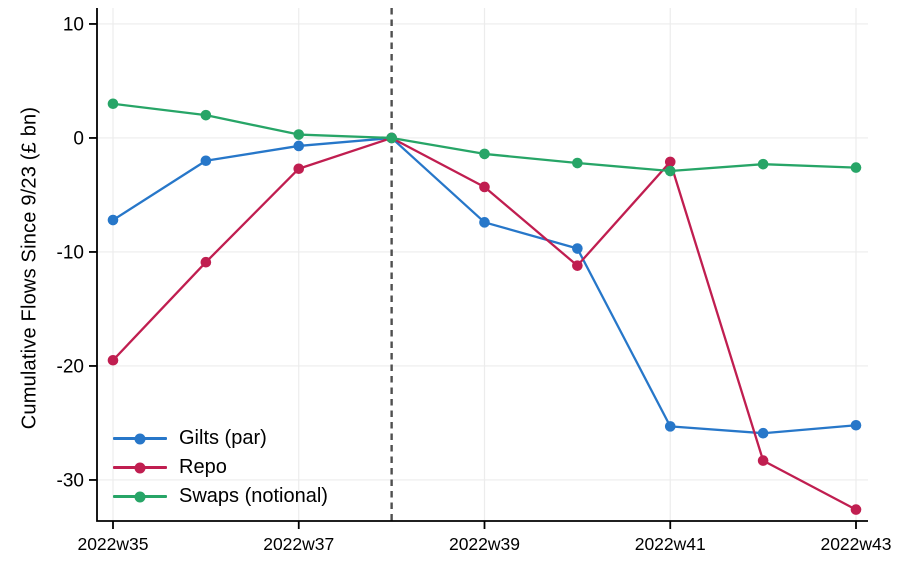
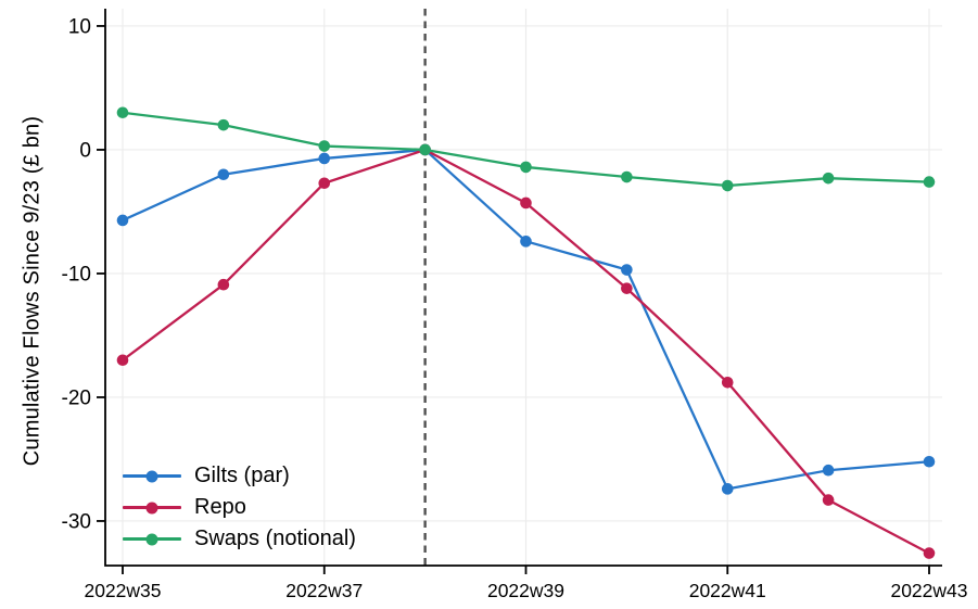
Gilts (par)/2022w35: -7.2 -> -5.7
Repo/2022w35: -19.5 -> -17.0
Gilts (par)/2022w41: -25.3 -> -27.4
Repo/2022w41: -2.1 -> -18.8
